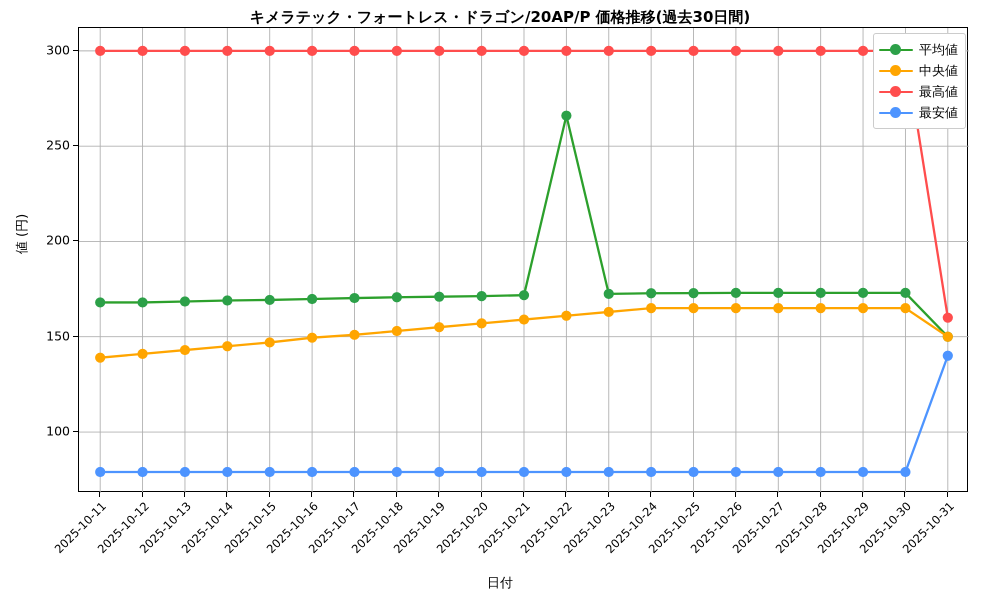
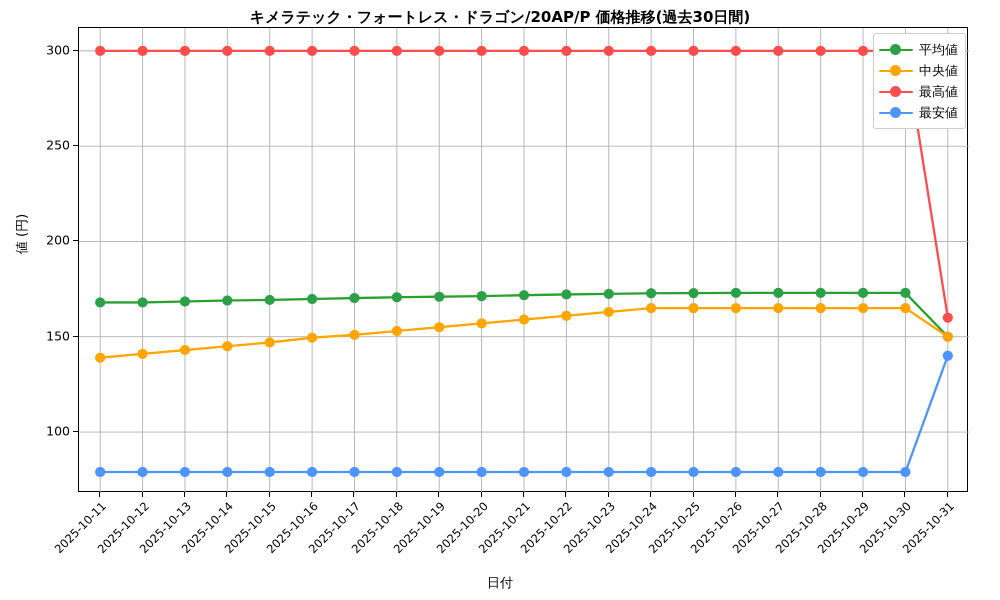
平均値/2025-10-22: 266 -> 172
